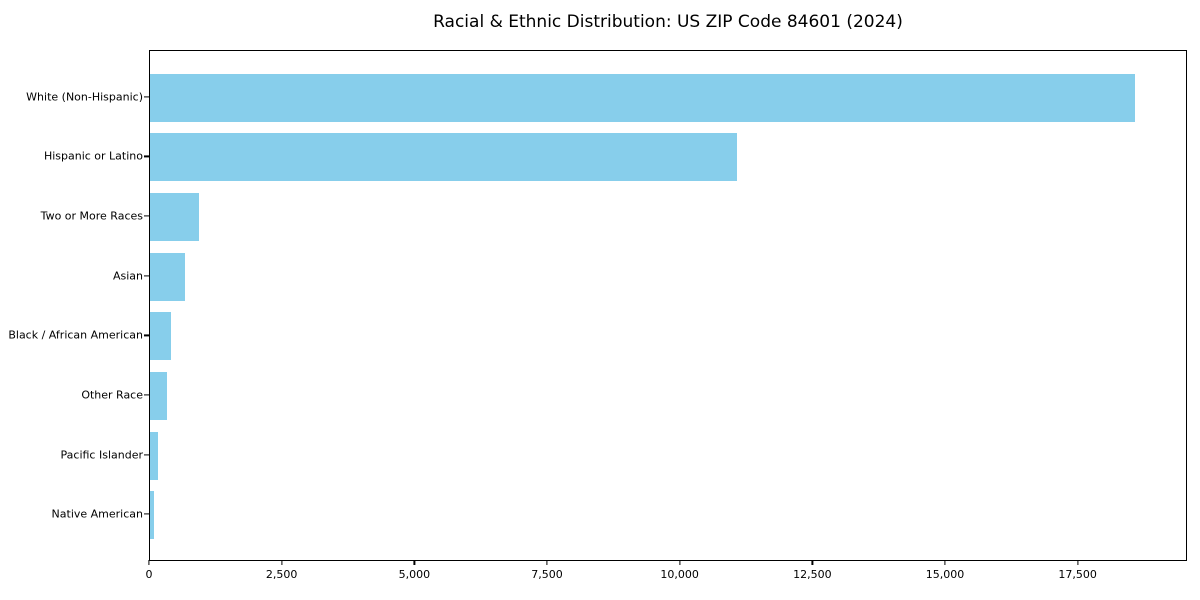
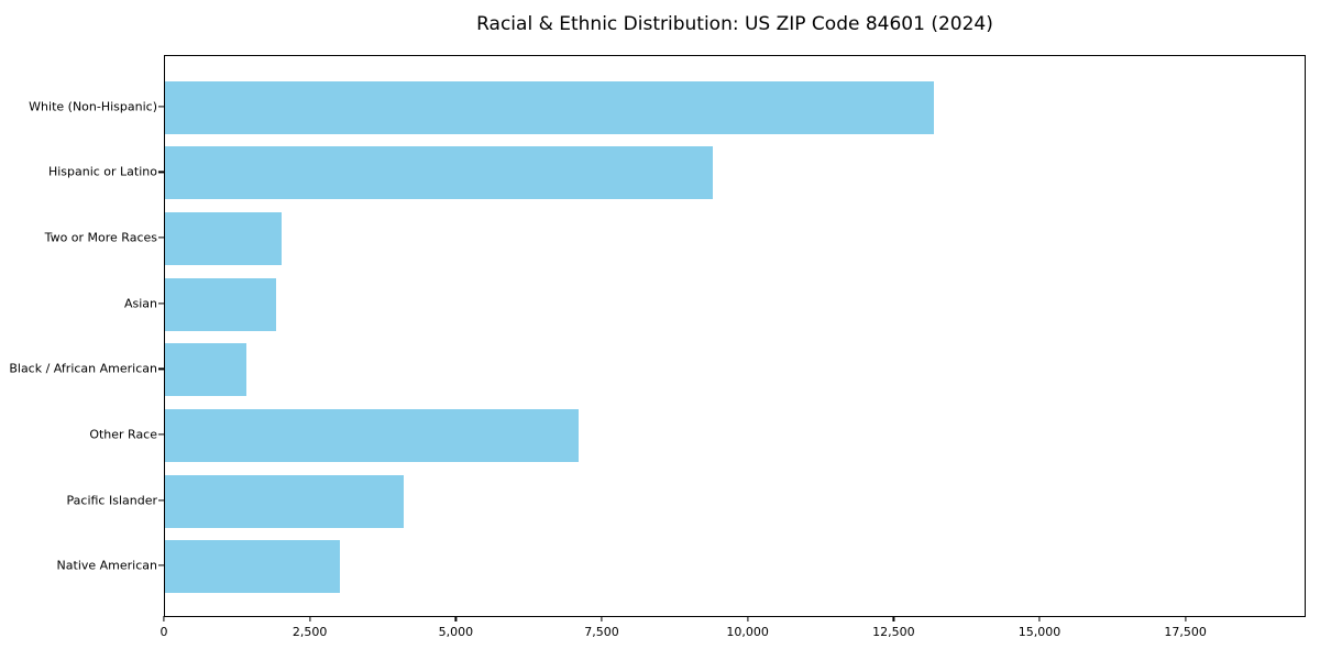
White (Non-Hispanic): 18600 -> 13200
Hispanic or Latino: 11100 -> 9400
Two or More Races: 900 -> 2000
Asian: 700 -> 1900
Black / African American: 400 -> 1400
Other Race: 300 -> 7100
Pacific Islander: 200 -> 4100
Native American: 100 -> 3000
